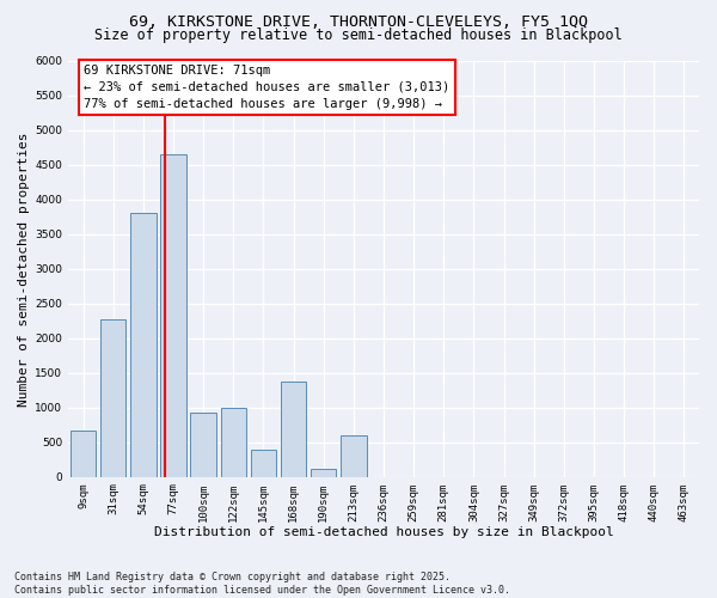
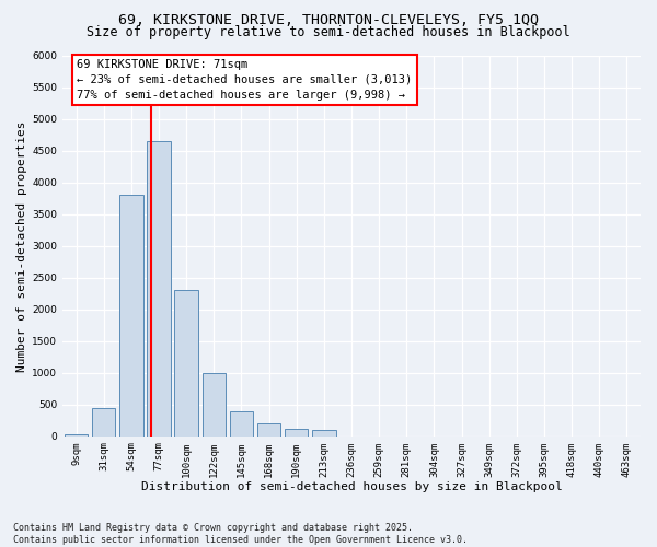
9sqm: 660 -> 30
31sqm: 2280 -> 450
100sqm: 920 -> 2300
168sqm: 1380 -> 200
213sqm: 600 -> 100
